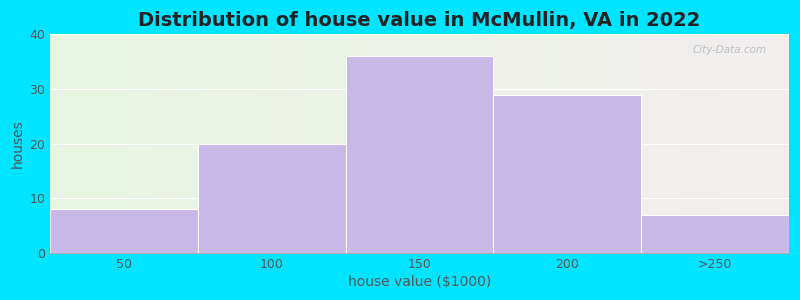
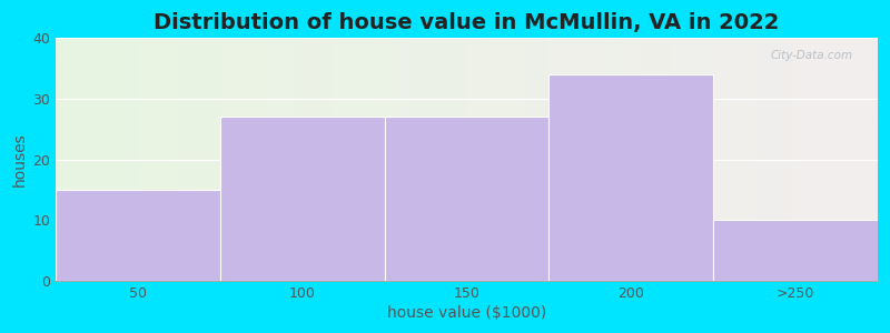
50: 8 -> 15
100: 20 -> 27
150: 36 -> 27
200: 29 -> 34
>250: 7 -> 10
